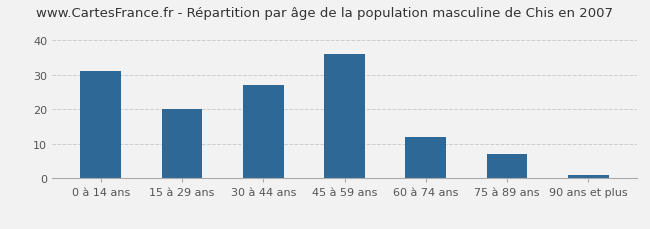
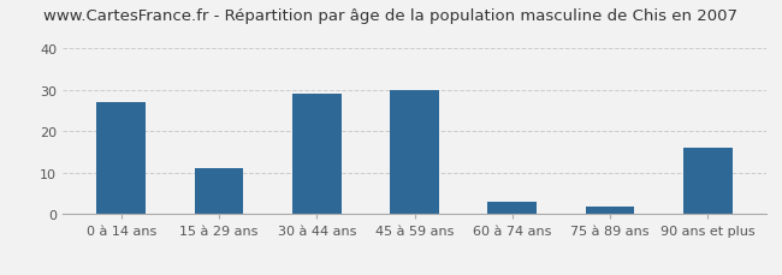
0 à 14 ans: 31 -> 27
15 à 29 ans: 20 -> 11
30 à 44 ans: 27 -> 29
45 à 59 ans: 36 -> 30
60 à 74 ans: 12 -> 3
75 à 89 ans: 7 -> 2
90 ans et plus: 1 -> 16
